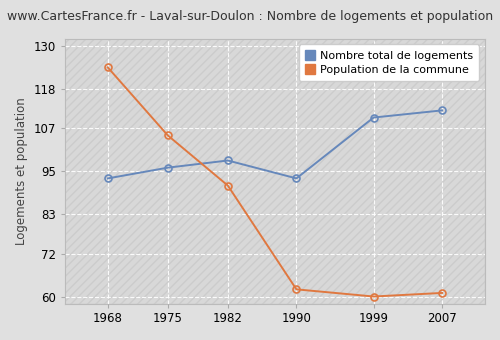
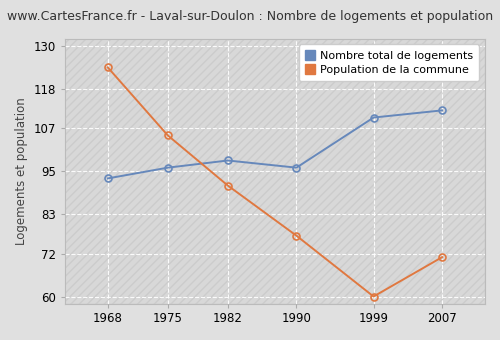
Nombre total de logements/1990: 93 -> 96
Population de la commune/1990: 62 -> 77
Population de la commune/2007: 61 -> 71
